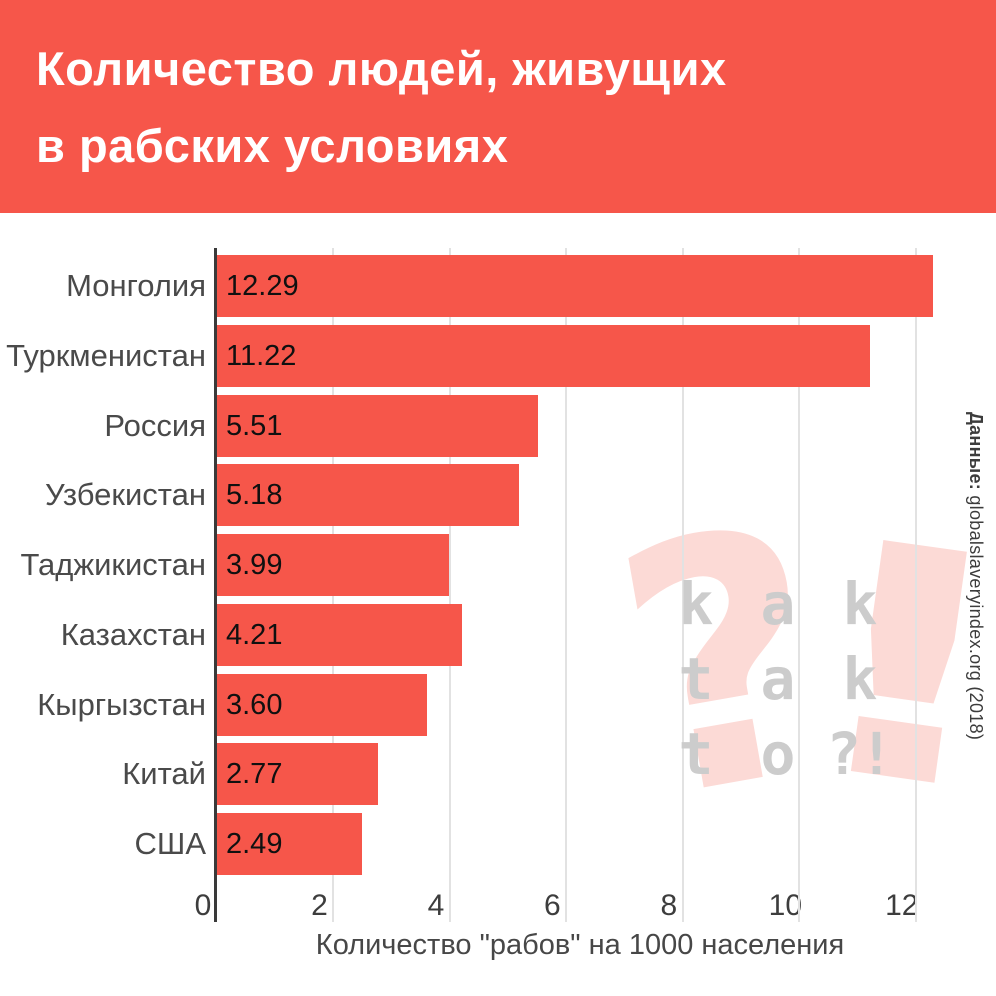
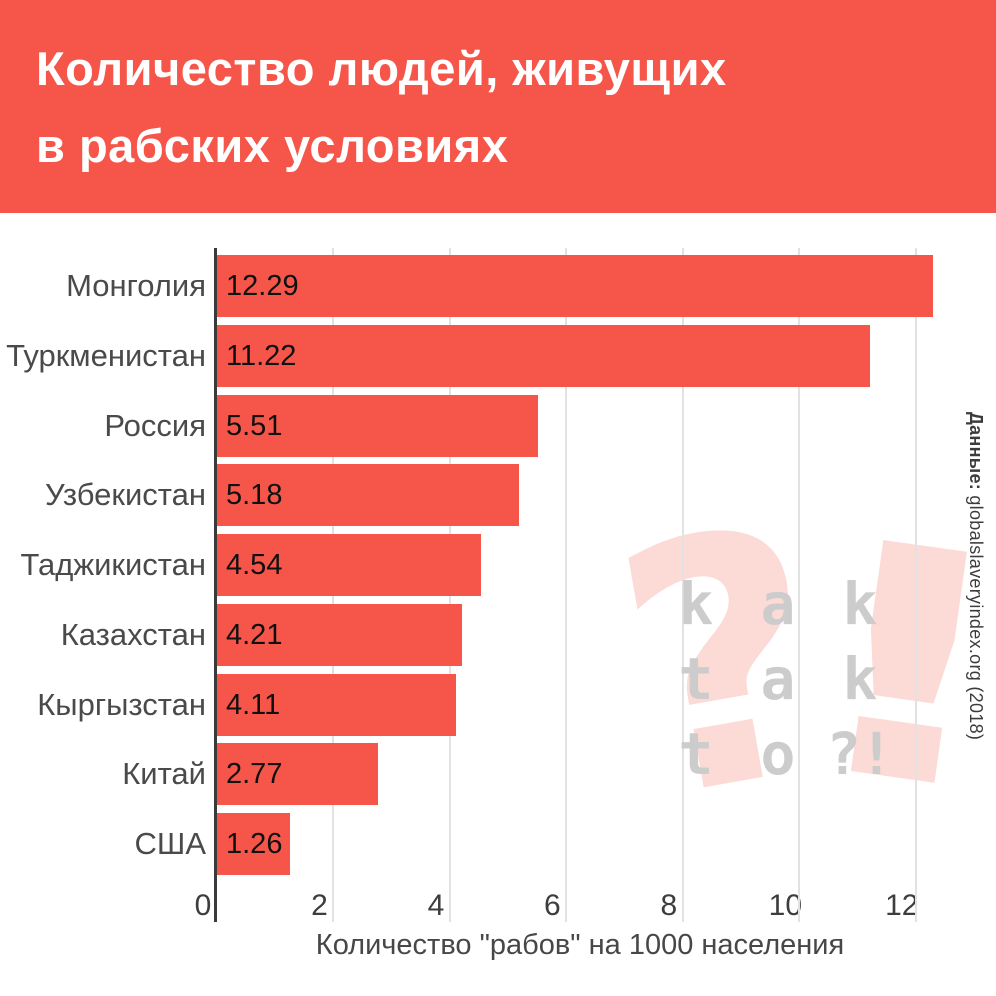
Таджикистан: 3.99 -> 4.54
Кыргызстан: 3.60 -> 4.11
США: 2.49 -> 1.26
